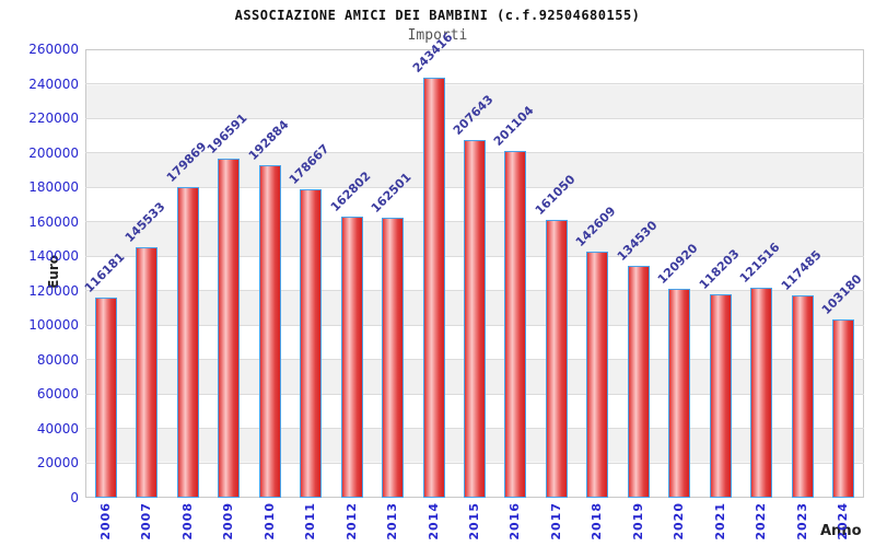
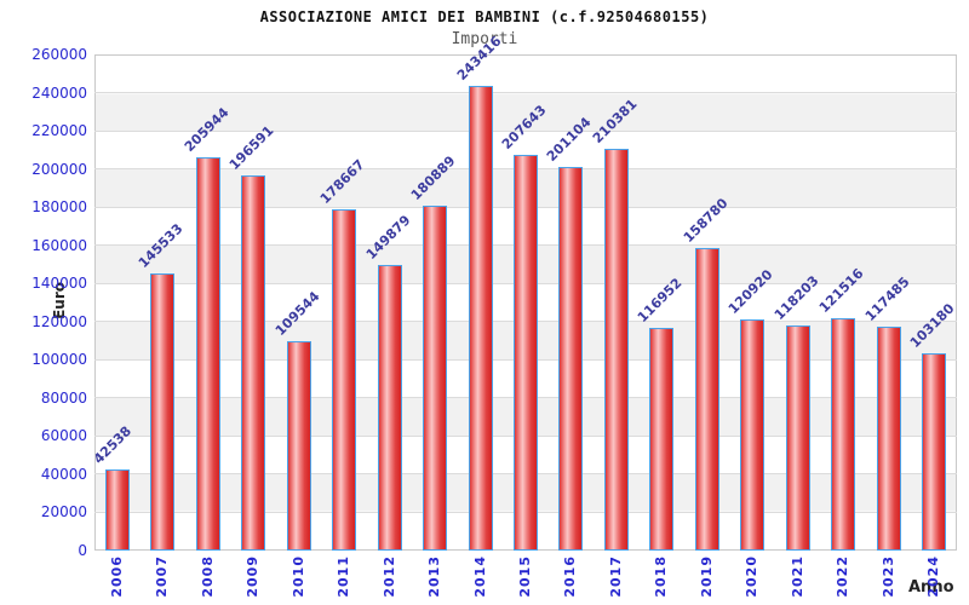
2006: 116181 -> 42538
2008: 179869 -> 205944
2010: 192884 -> 109544
2012: 162802 -> 149879
2013: 162501 -> 180889
2017: 161050 -> 210381
2018: 142609 -> 116952
2019: 134530 -> 158780
